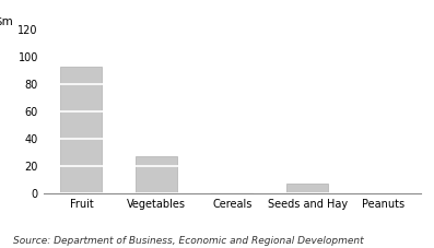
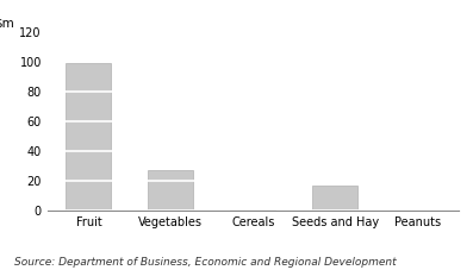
Fruit: 93 -> 99
Seeds and Hay: 7 -> 17
